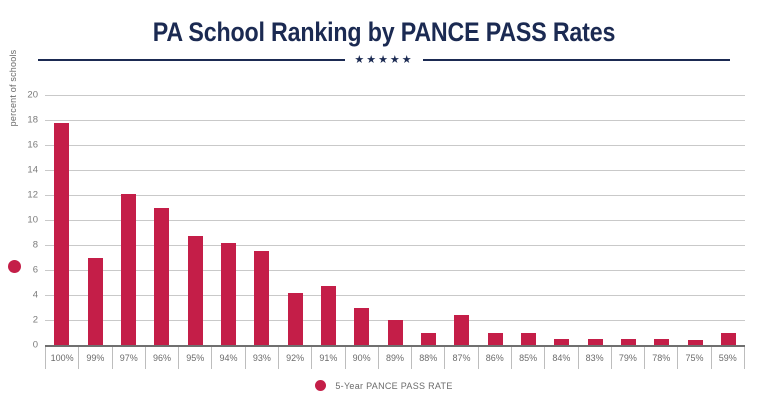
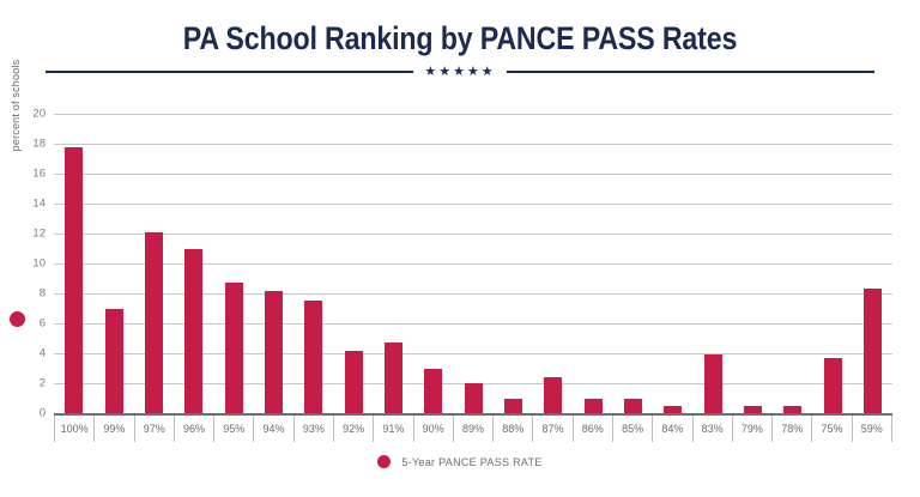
83%: 0.5 -> 3.9
75%: 0.4 -> 3.7
59%: 0.9 -> 8.3
